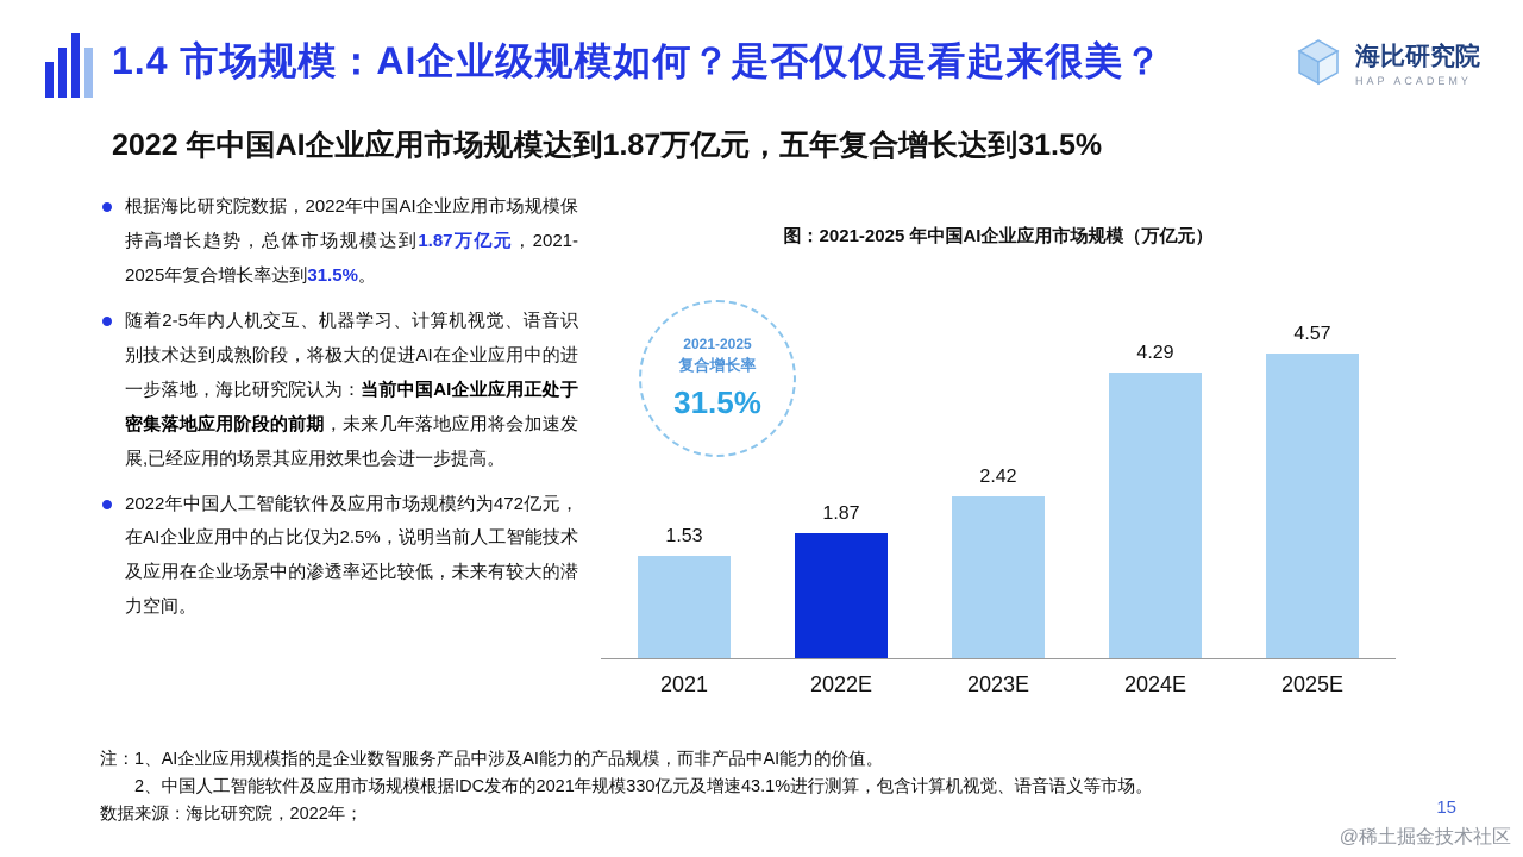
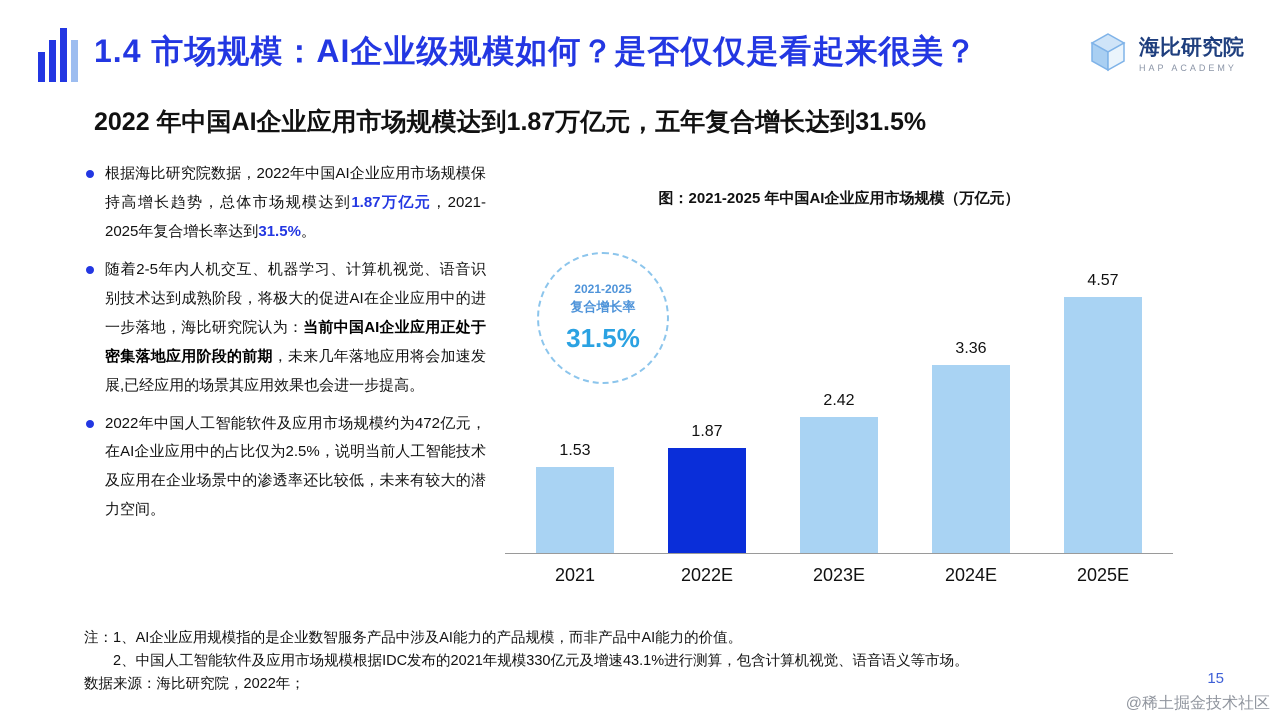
2024E: 4.29 -> 3.36
